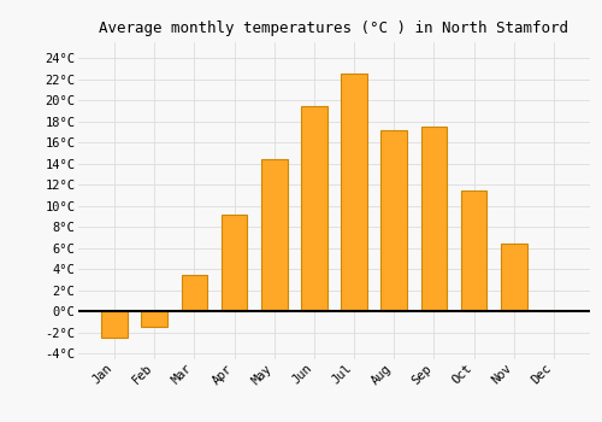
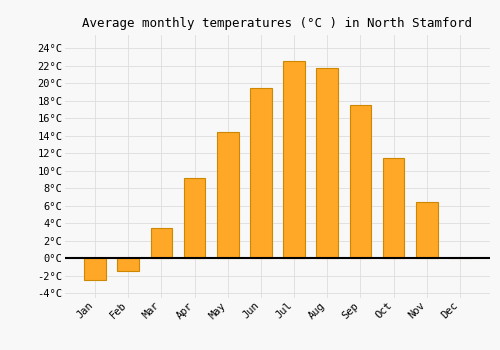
Aug: 17.2°C -> 21.7°C
